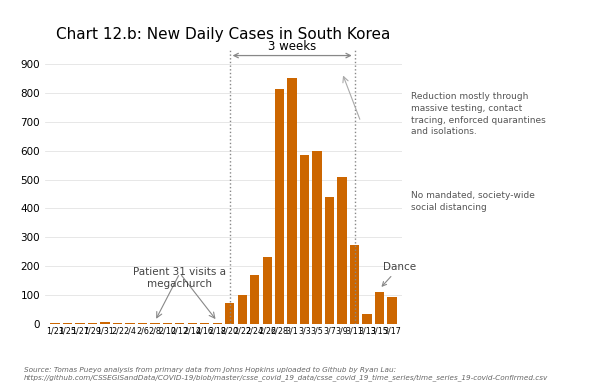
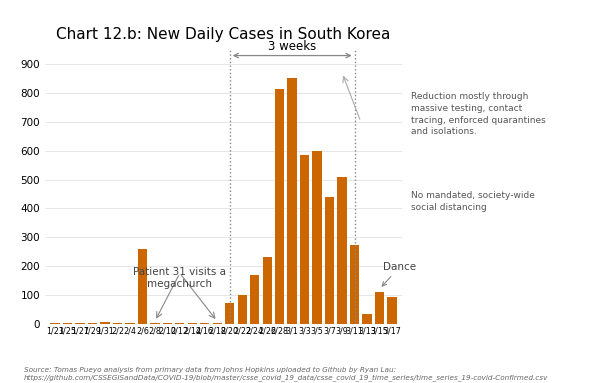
2/6: 2 -> 260
